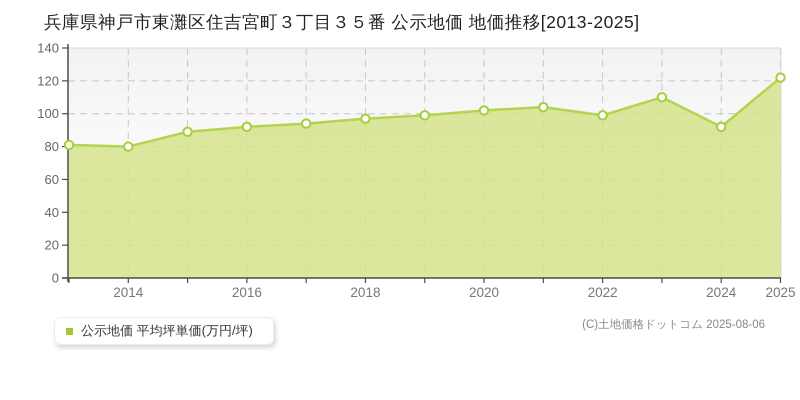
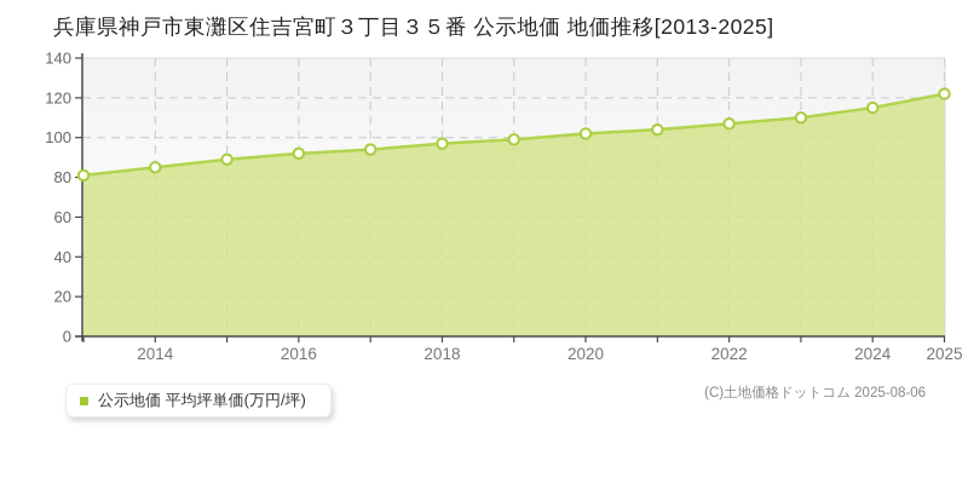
2014: 80 -> 85
2022: 99 -> 107
2024: 92 -> 115
